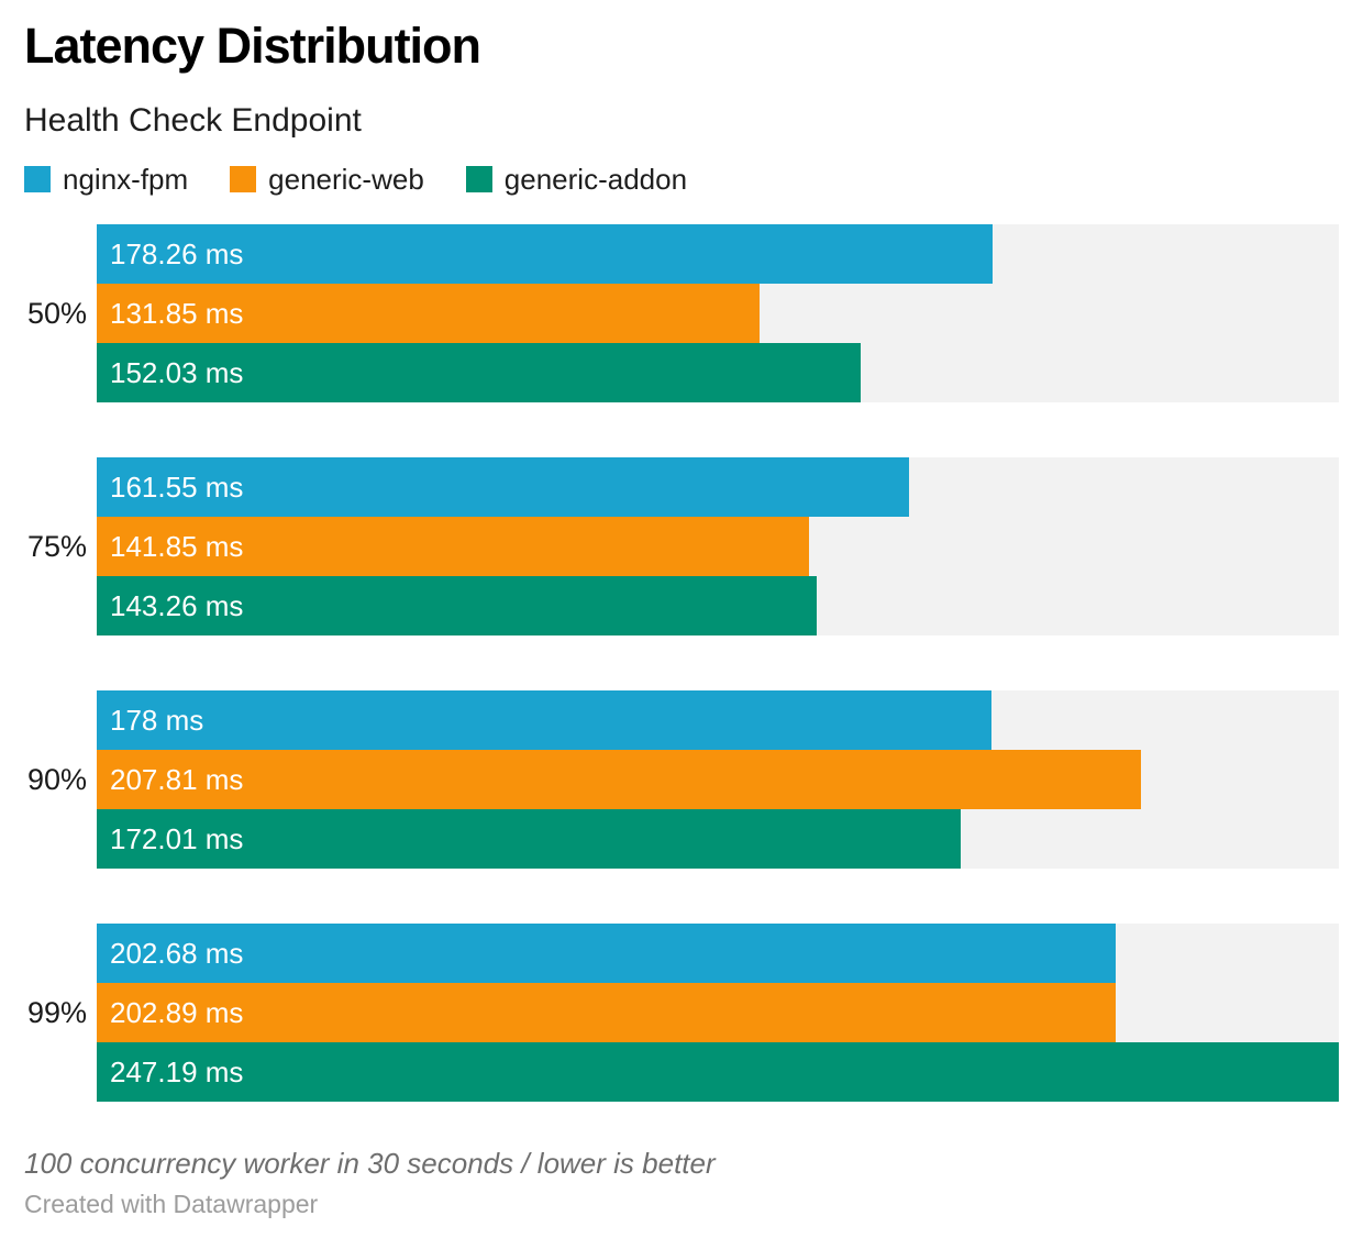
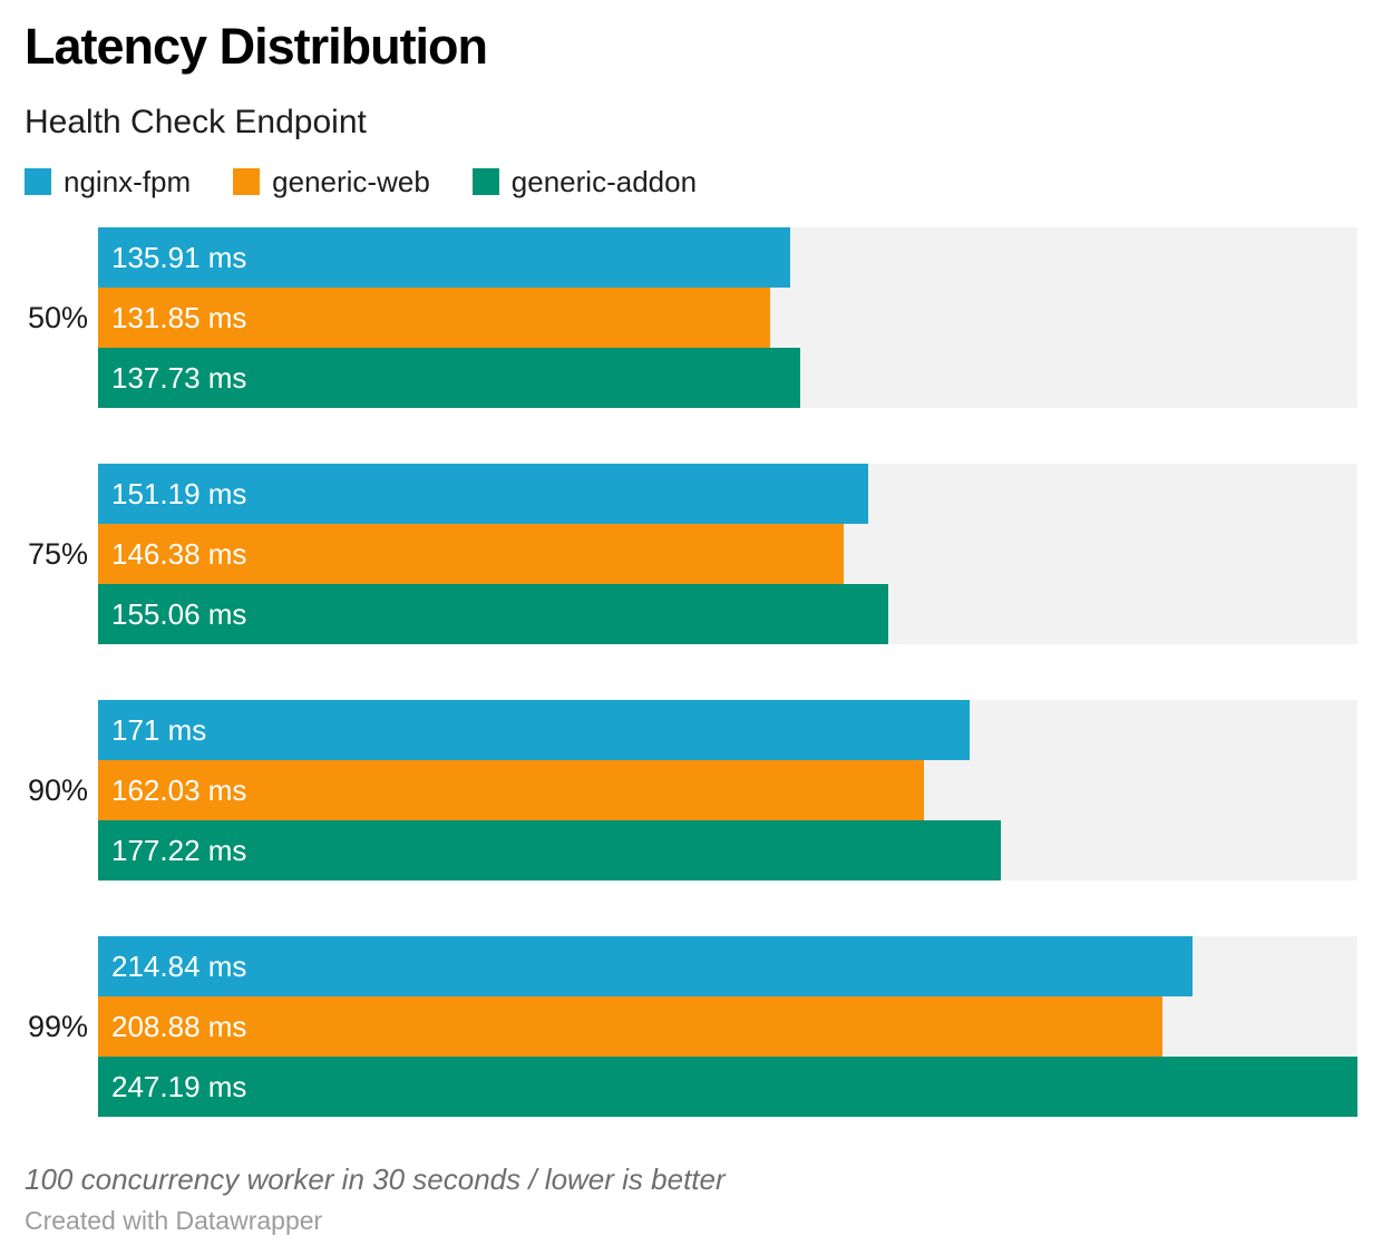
nginx-fpm/50%: 178.26 -> 135.91
generic-addon/50%: 152.03 -> 137.73
nginx-fpm/75%: 161.55 -> 151.19
generic-web/75%: 141.85 -> 146.38
generic-addon/75%: 143.26 -> 155.06
nginx-fpm/90%: 178 -> 171
generic-web/90%: 207.81 -> 162.03
generic-addon/90%: 172.01 -> 177.22
nginx-fpm/99%: 202.68 -> 214.84
generic-web/99%: 202.89 -> 208.88
